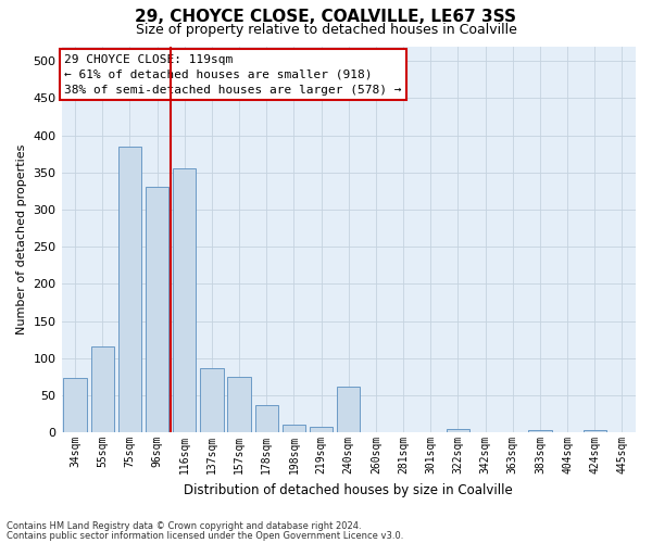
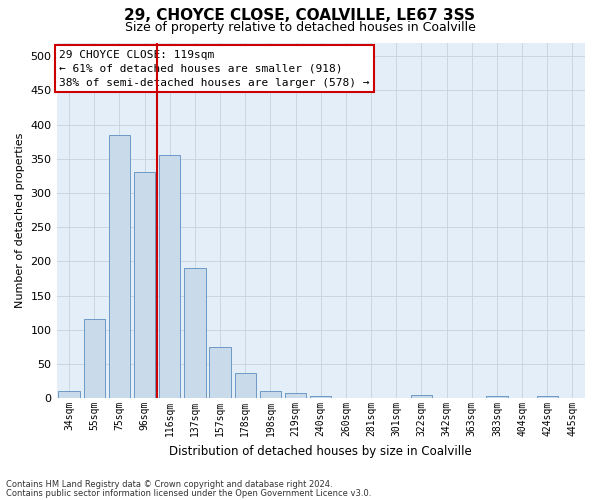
34sqm: 74 -> 10
137sqm: 86 -> 190
240sqm: 62 -> 3
